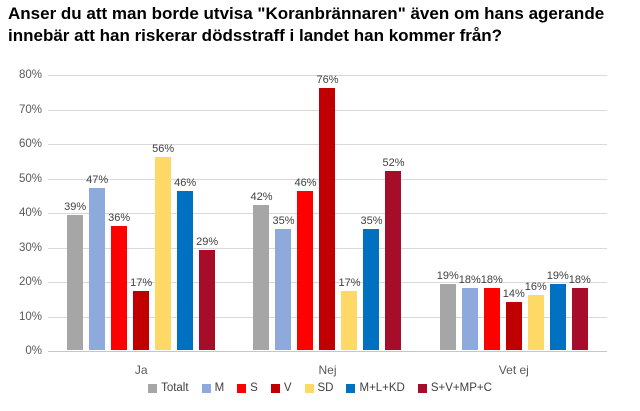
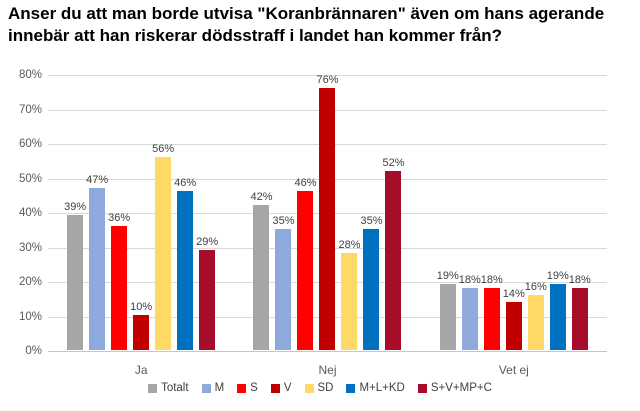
V/Ja: 17% -> 10%
SD/Nej: 17% -> 28%
